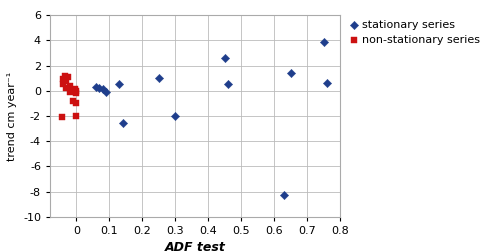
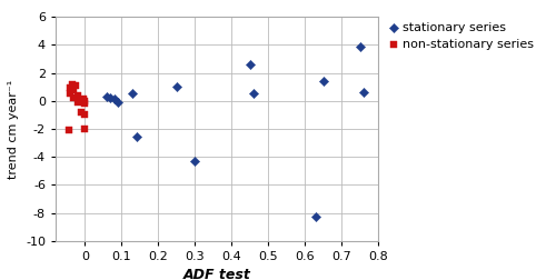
stationary series/0.3: -2.0 -> -4.3
